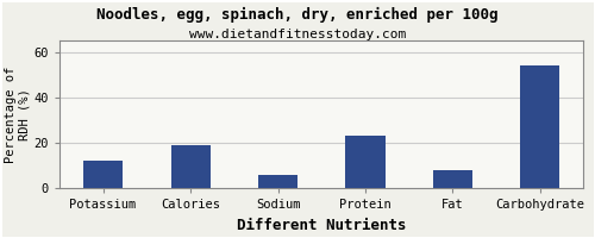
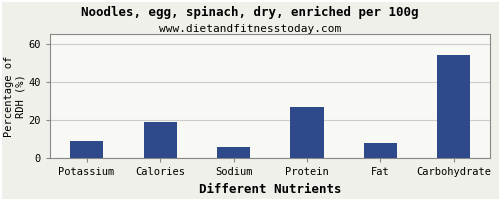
Potassium: 12 -> 9
Protein: 23 -> 27
